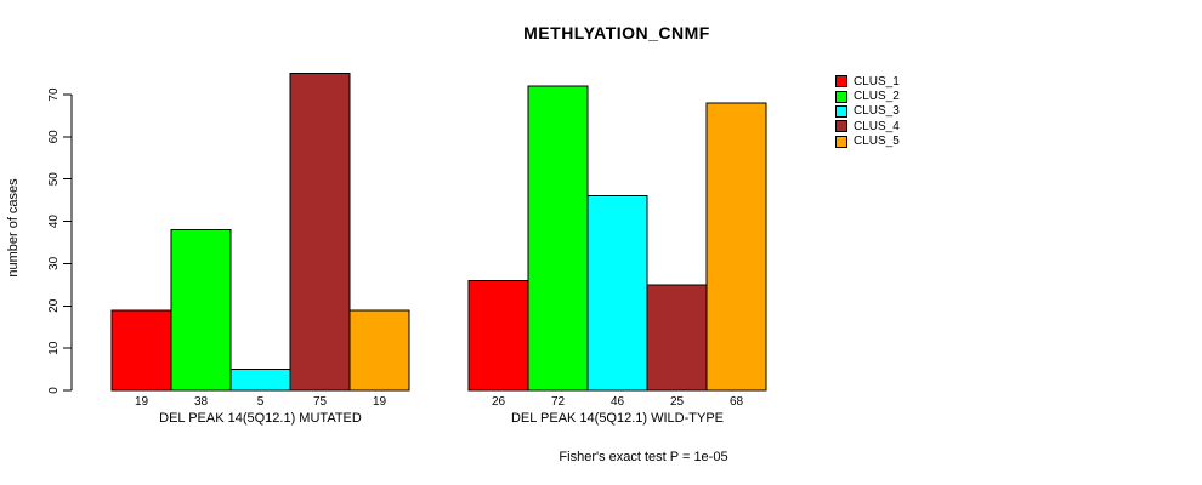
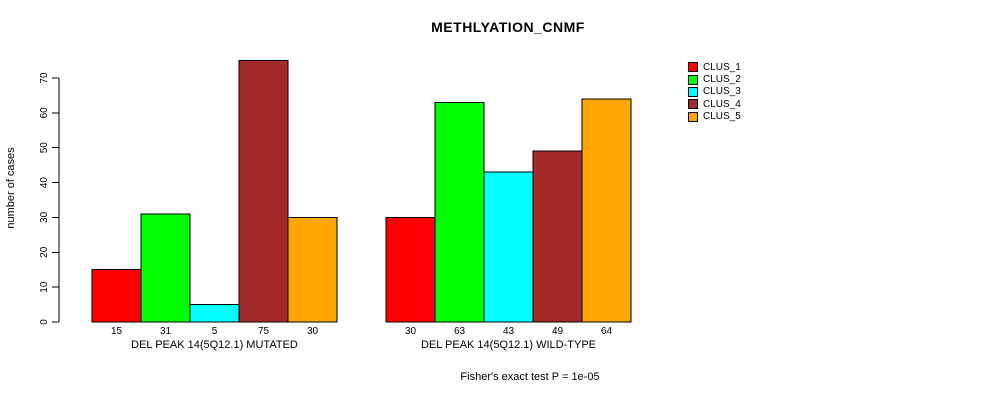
CLUS_1/DEL PEAK 14(5Q12.1) MUTATED: 19 -> 15
CLUS_2/DEL PEAK 14(5Q12.1) MUTATED: 38 -> 31
CLUS_5/DEL PEAK 14(5Q12.1) MUTATED: 19 -> 30
CLUS_1/DEL PEAK 14(5Q12.1) WILD-TYPE: 26 -> 30
CLUS_2/DEL PEAK 14(5Q12.1) WILD-TYPE: 72 -> 63
CLUS_3/DEL PEAK 14(5Q12.1) WILD-TYPE: 46 -> 43
CLUS_4/DEL PEAK 14(5Q12.1) WILD-TYPE: 25 -> 49
CLUS_5/DEL PEAK 14(5Q12.1) WILD-TYPE: 68 -> 64
